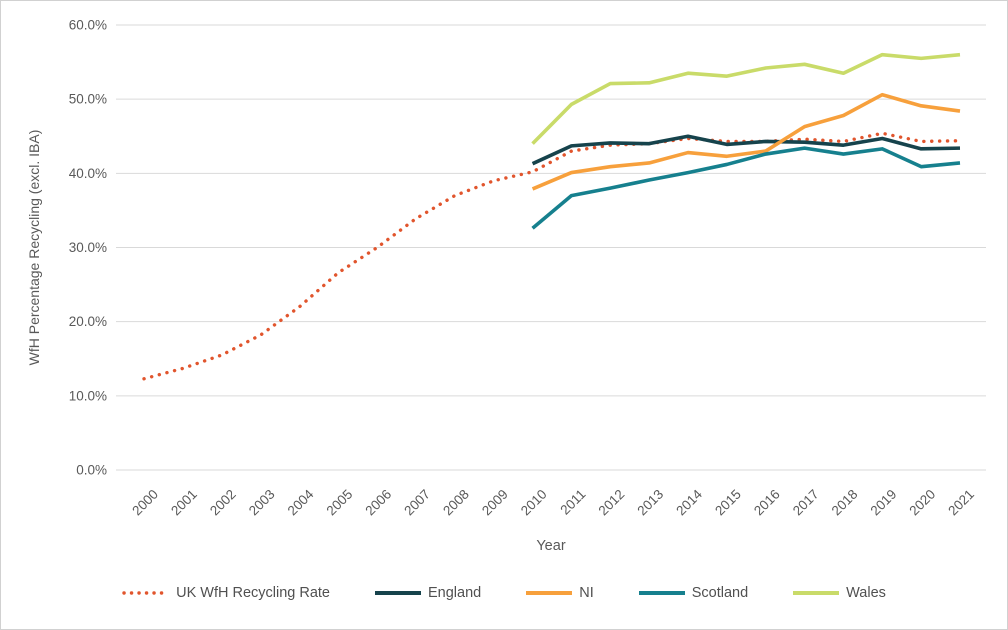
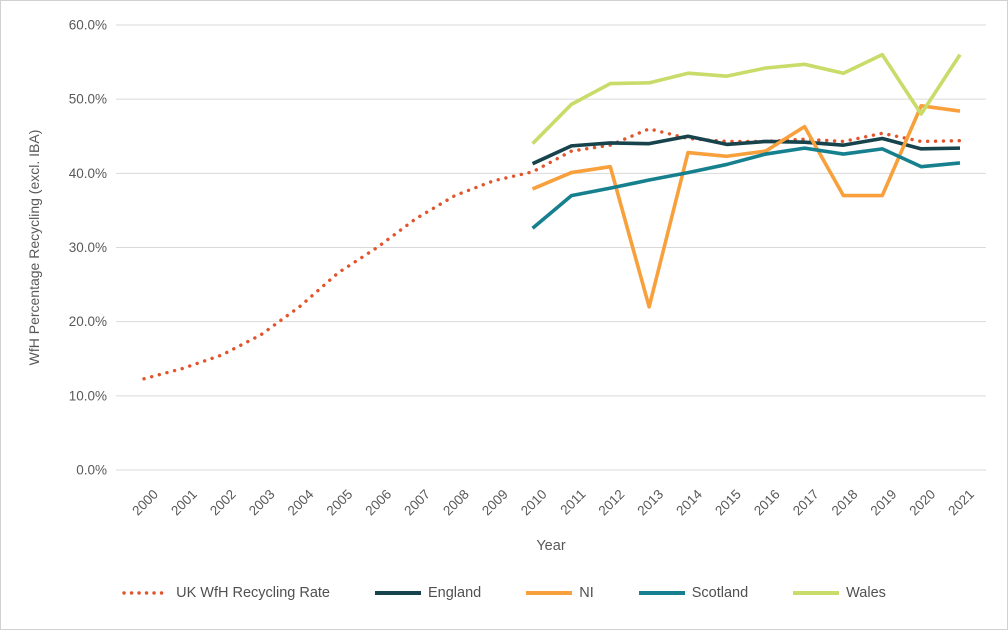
UK WfH Recycling Rate/2013: 44% -> 46%
NI/2013: 41% -> 22%
NI/2018: 48% -> 37%
NI/2019: 51% -> 37%
Wales/2020: 56% -> 48%
